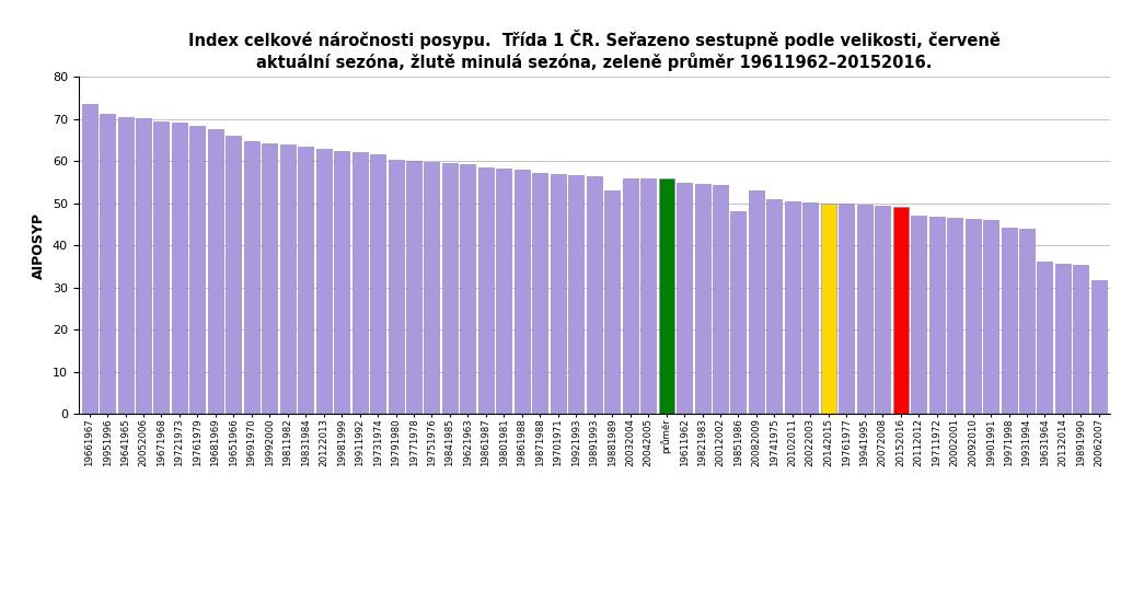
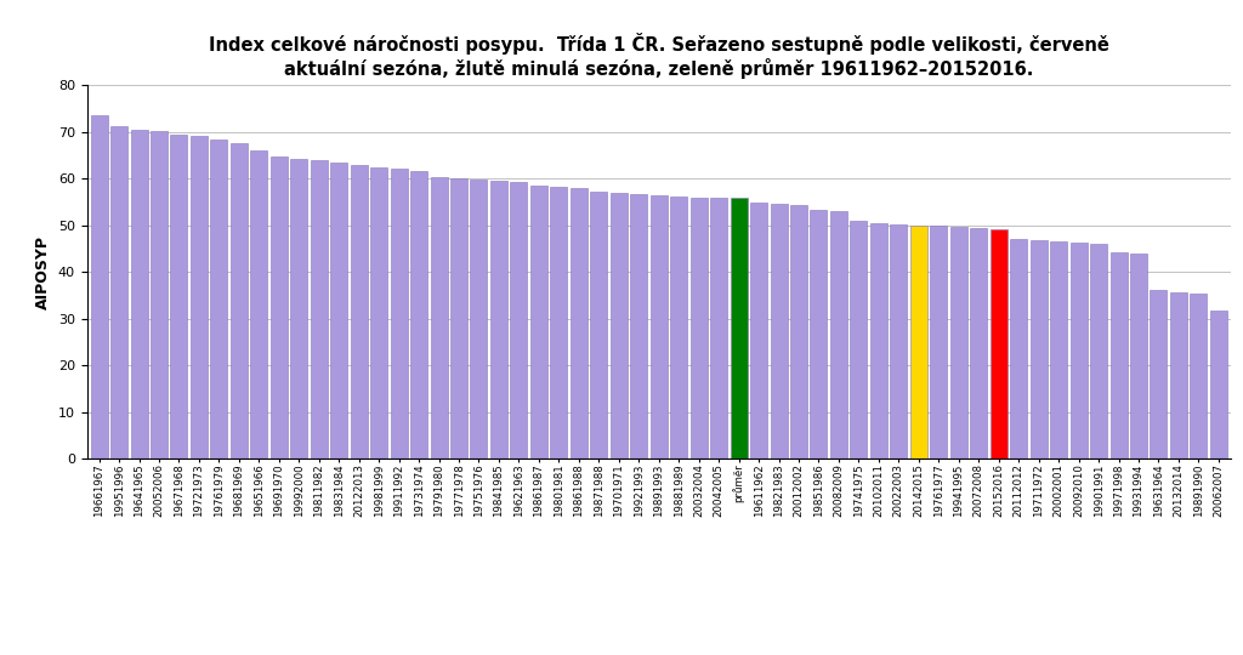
19881989: 53.0 -> 56.1
19851986: 48.0 -> 53.3
